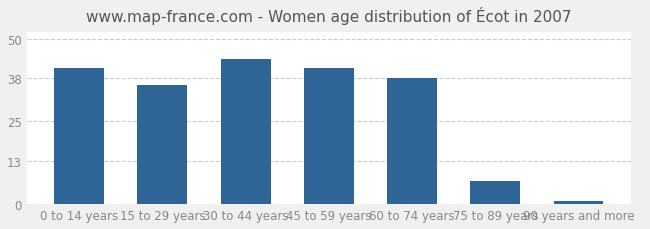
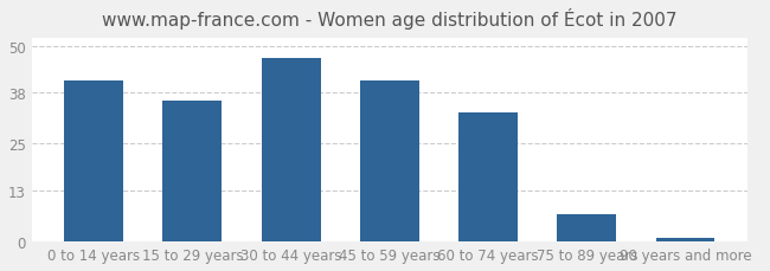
30 to 44 years: 44 -> 47
60 to 74 years: 38 -> 33
